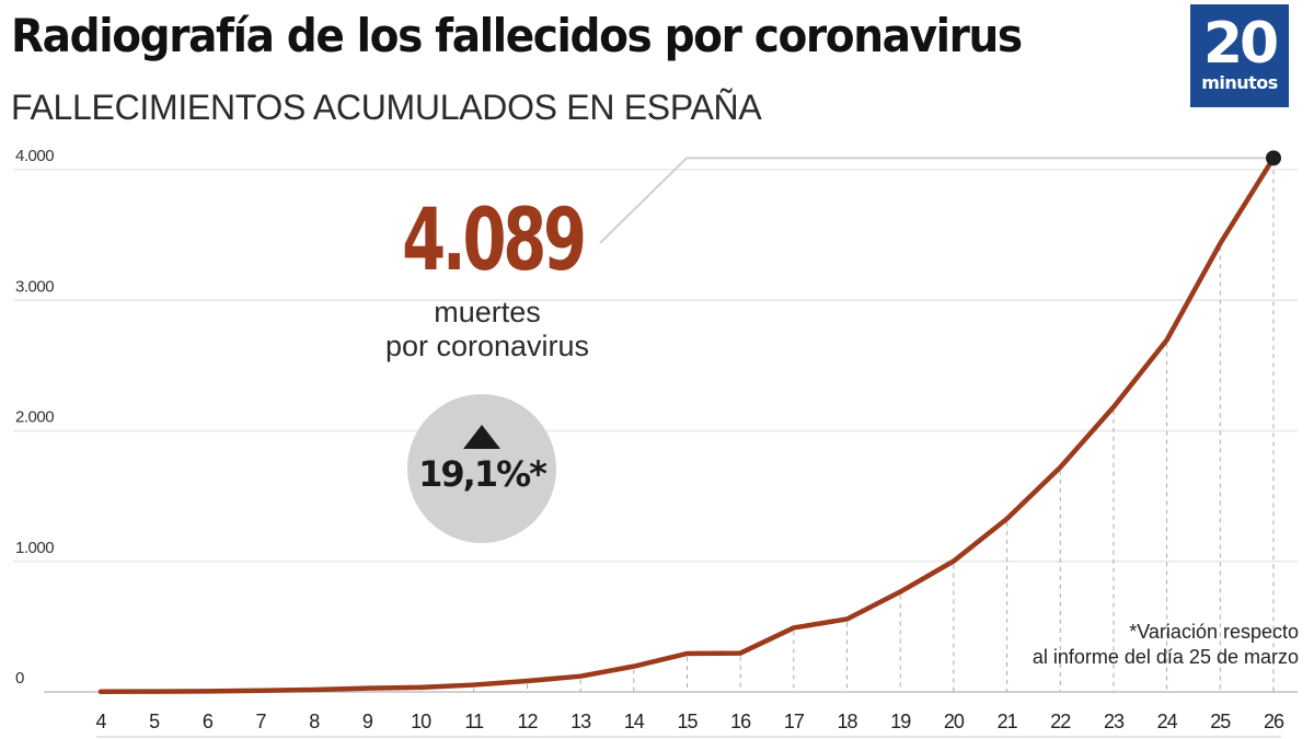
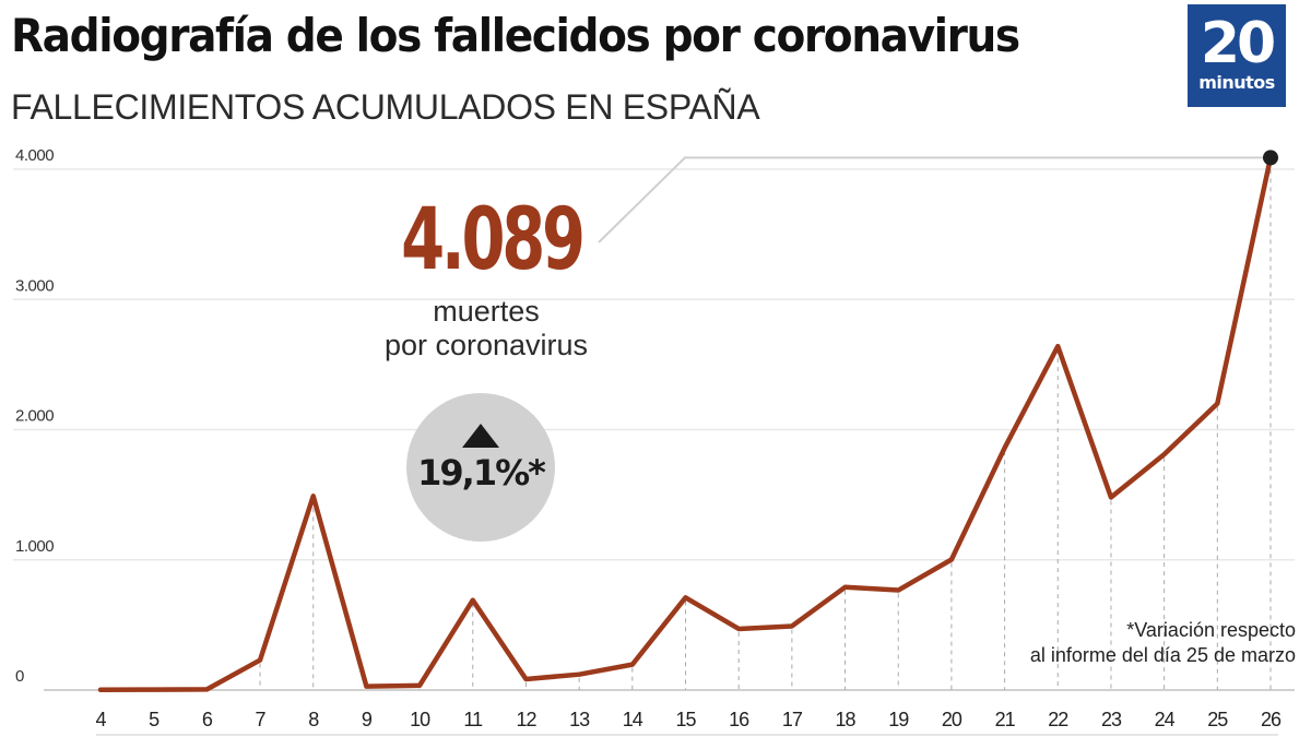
7: 10 -> 230
8: 20 -> 1490
11: 50 -> 690
15: 290 -> 710
16: 300 -> 470
18: 560 -> 790
21: 1330 -> 1860
22: 1720 -> 2640
23: 2180 -> 1480
24: 2700 -> 1810
25: 3430 -> 2200
